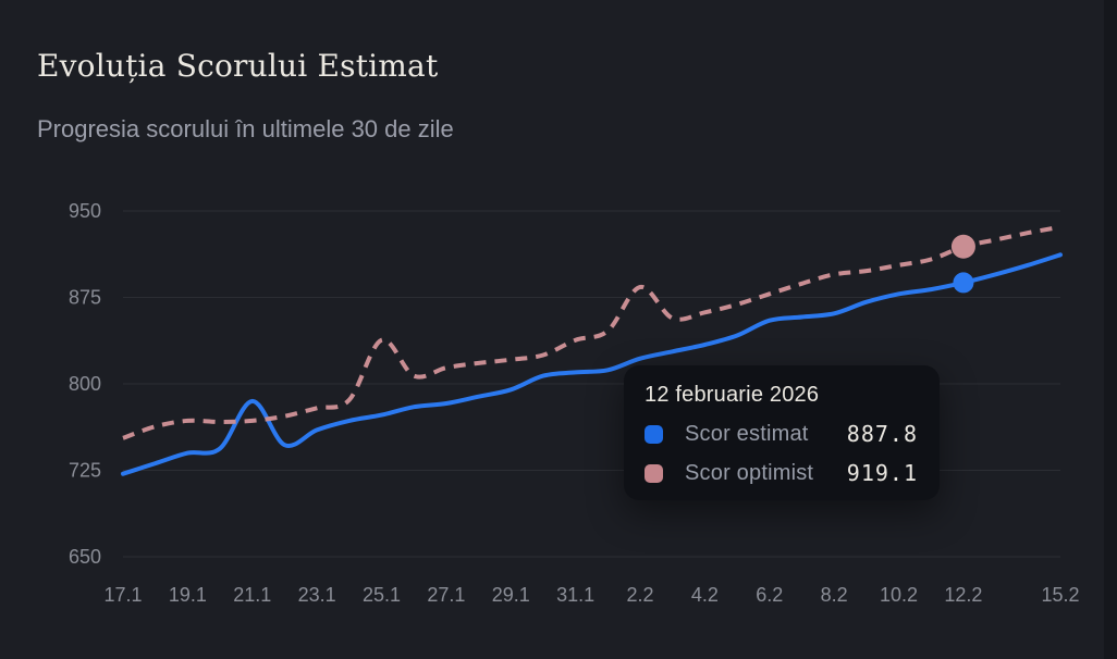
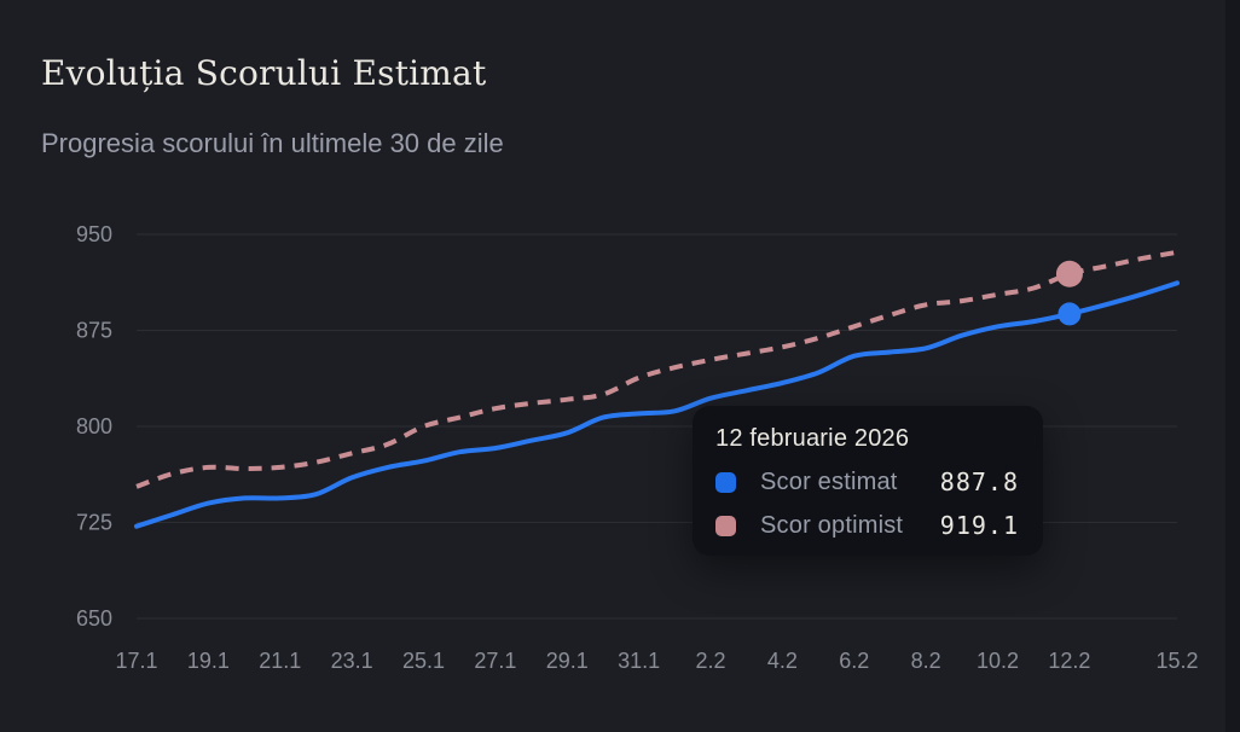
Scor estimat/21.1: 785 -> 744
Scor optimist/25.1: 838 -> 800
Scor optimist/2.2: 884 -> 852
